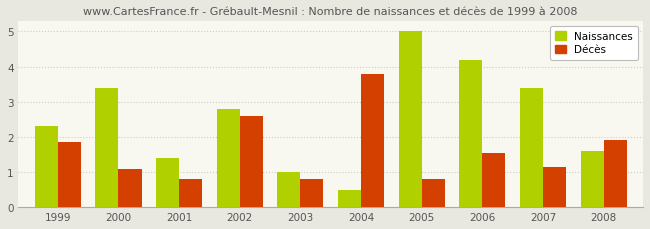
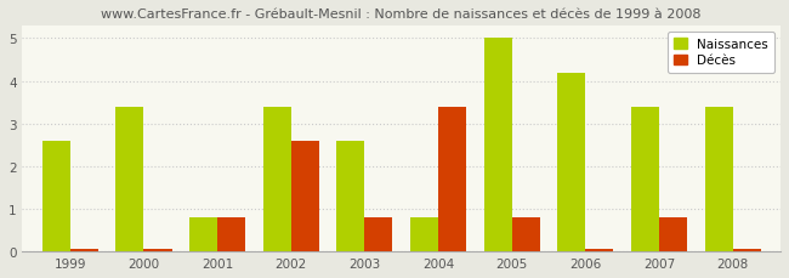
Naissances/1999: 2.3 -> 2.6
Décès/1999: 1.85 -> 0.05
Décès/2000: 1.10 -> 0.05
Naissances/2001: 1.4 -> 0.8
Naissances/2002: 2.8 -> 3.4
Naissances/2003: 1.0 -> 2.6
Naissances/2004: 0.5 -> 0.8
Décès/2004: 3.80 -> 3.40
Décès/2006: 1.55 -> 0.05
Décès/2007: 1.15 -> 0.80
Naissances/2008: 1.6 -> 3.4
Décès/2008: 1.90 -> 0.05
